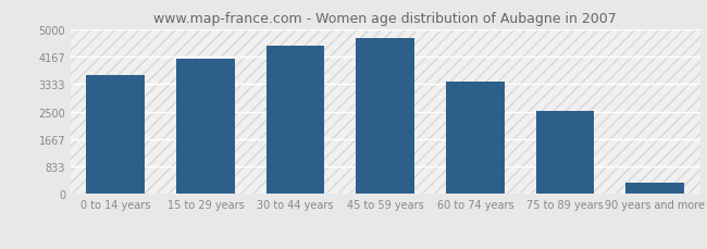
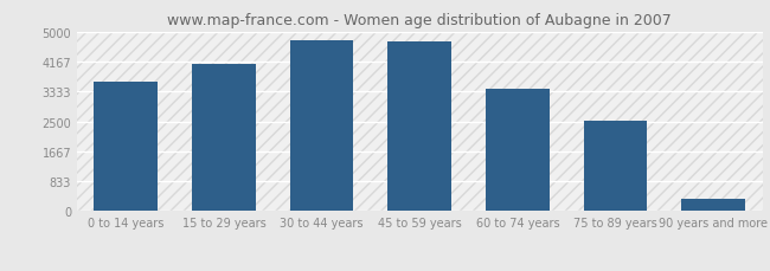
30 to 44 years: 4500 -> 4750
